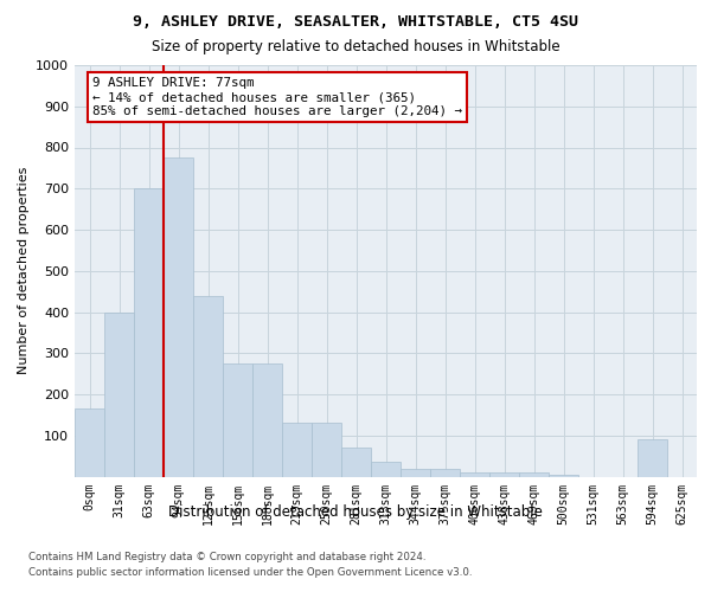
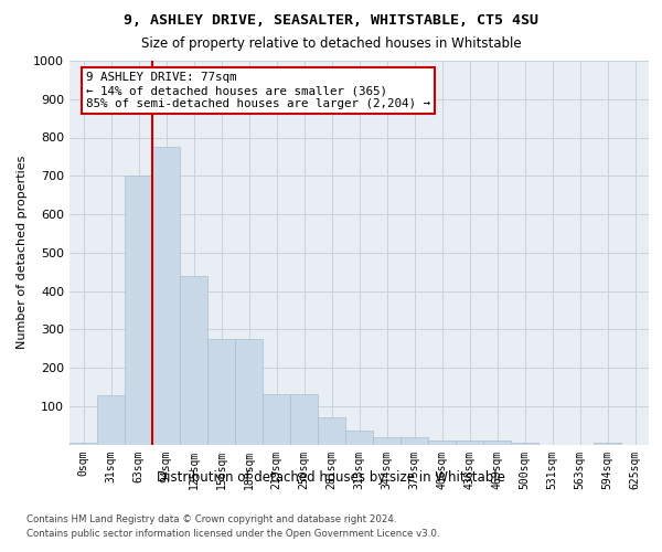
0sqm: 165 -> 5
31sqm: 400 -> 127
594sqm: 90 -> 5
